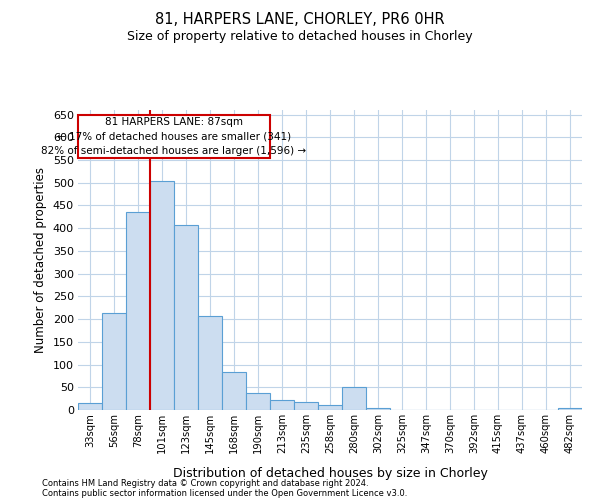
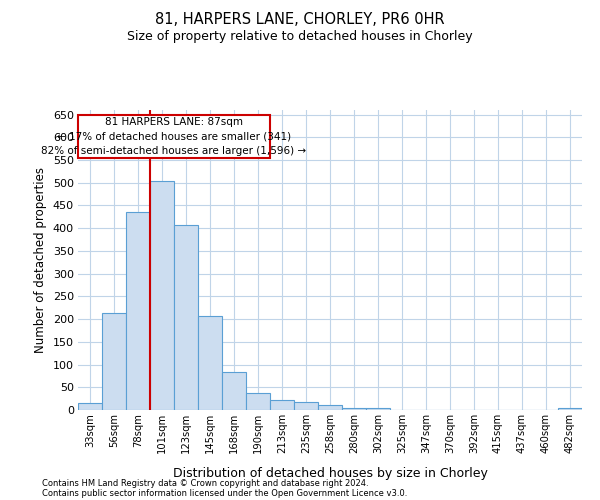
280sqm: 50 -> 5
